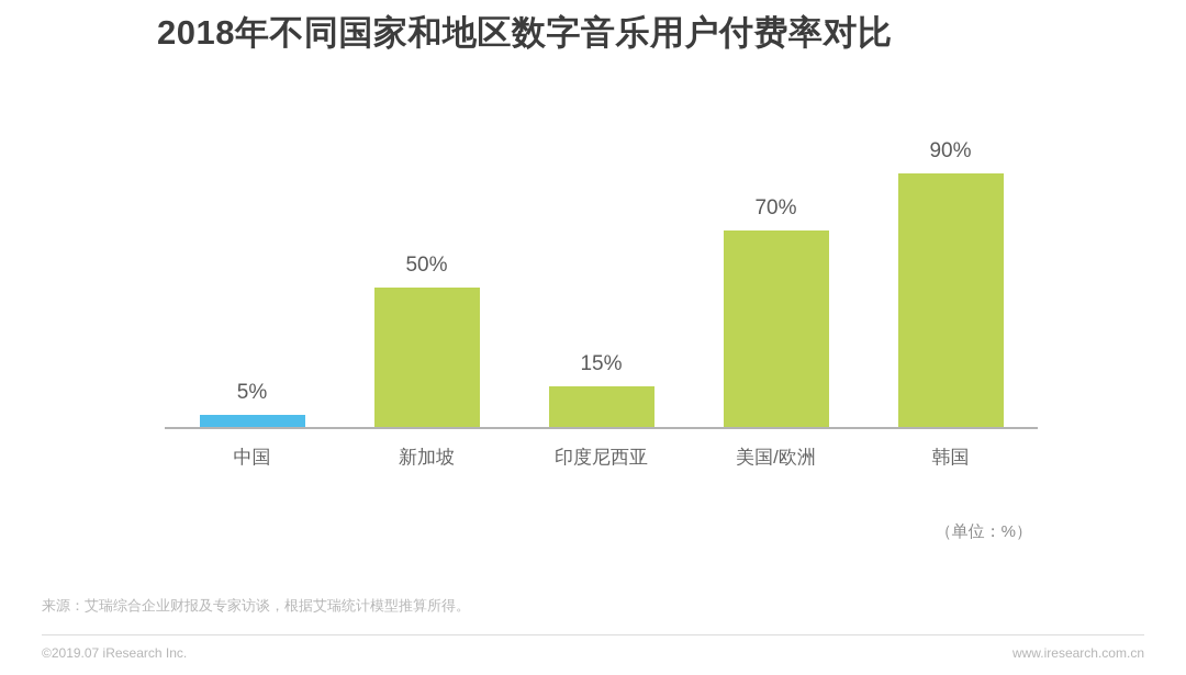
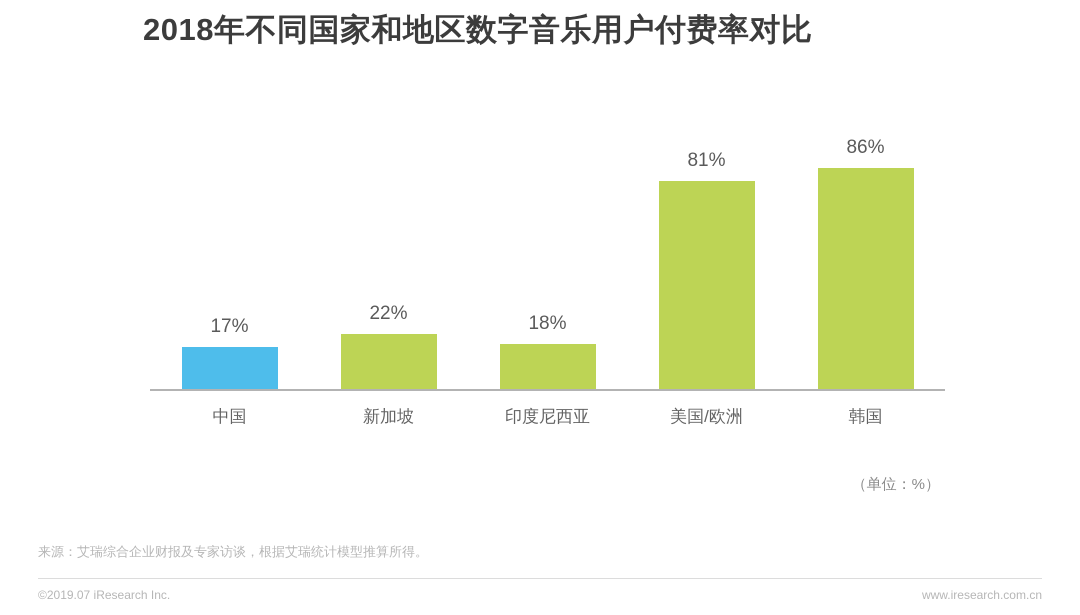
中国: 5% -> 17%
新加坡: 50% -> 22%
印度尼西亚: 15% -> 18%
美国/欧洲: 70% -> 81%
韩国: 90% -> 86%
